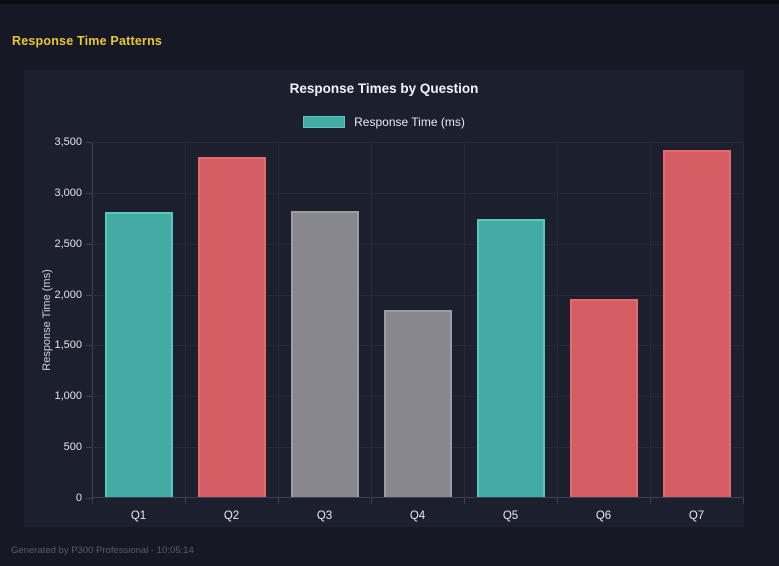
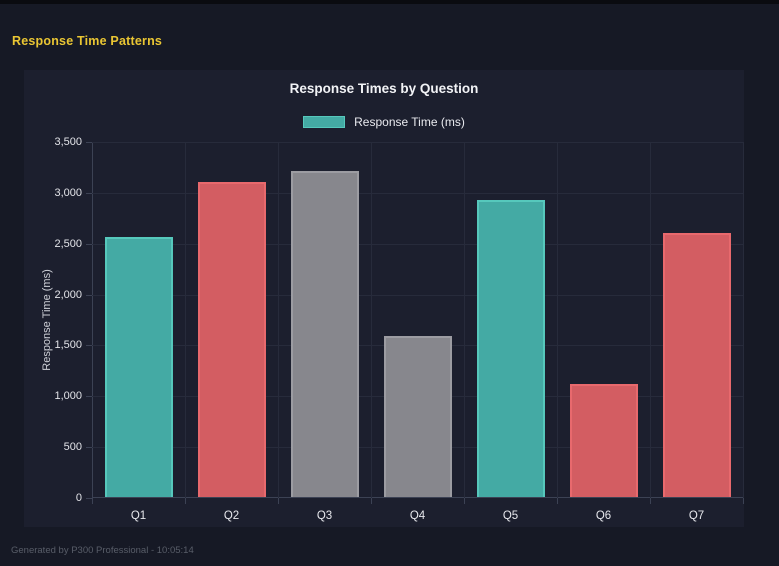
Q1: 2800 -> 2560
Q2: 3340 -> 3100
Q3: 2810 -> 3210
Q4: 1840 -> 1580
Q5: 2730 -> 2920
Q6: 1950 -> 1110
Q7: 3410 -> 2600
